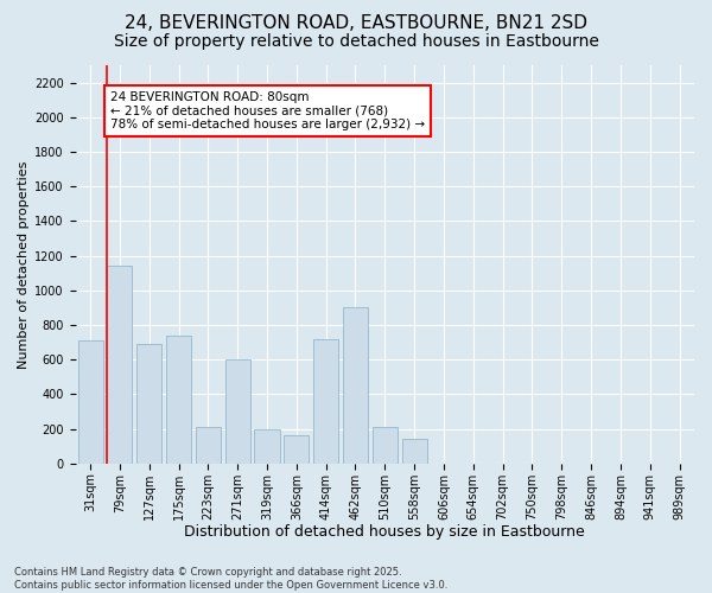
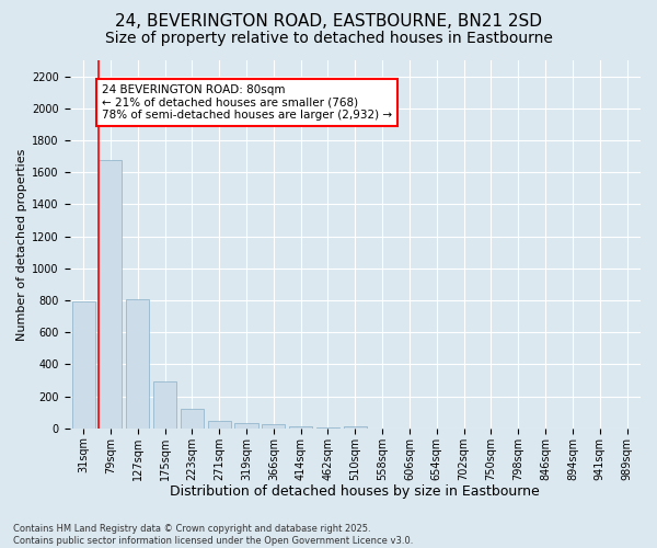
31sqm: 710 -> 790
79sqm: 1140 -> 1680
127sqm: 690 -> 810
175sqm: 740 -> 290
223sqm: 210 -> 120
271sqm: 600 -> 50
319sqm: 200 -> 40
366sqm: 160 -> 20
414sqm: 720 -> 10
462sqm: 900 -> 0
510sqm: 210 -> 10
558sqm: 140 -> 0
